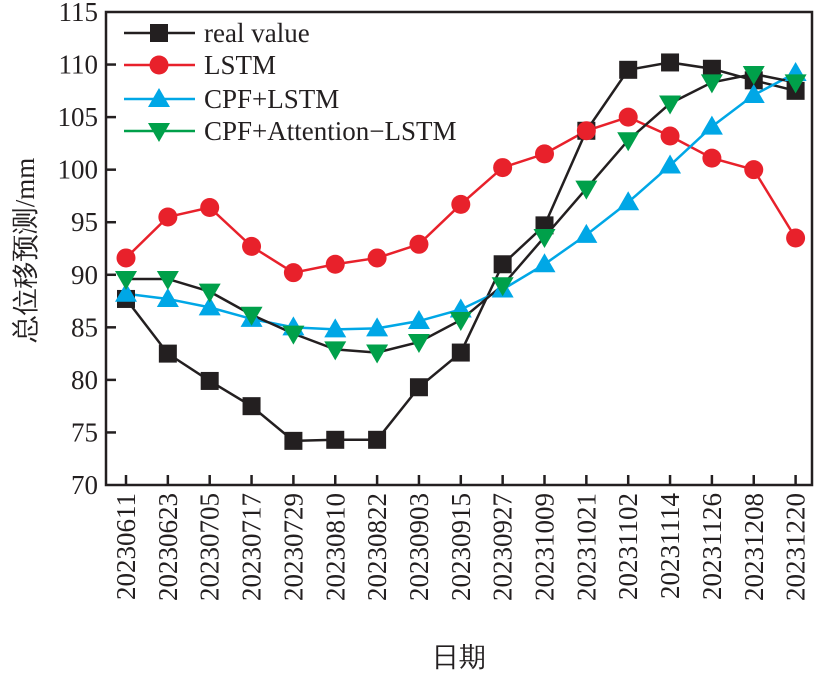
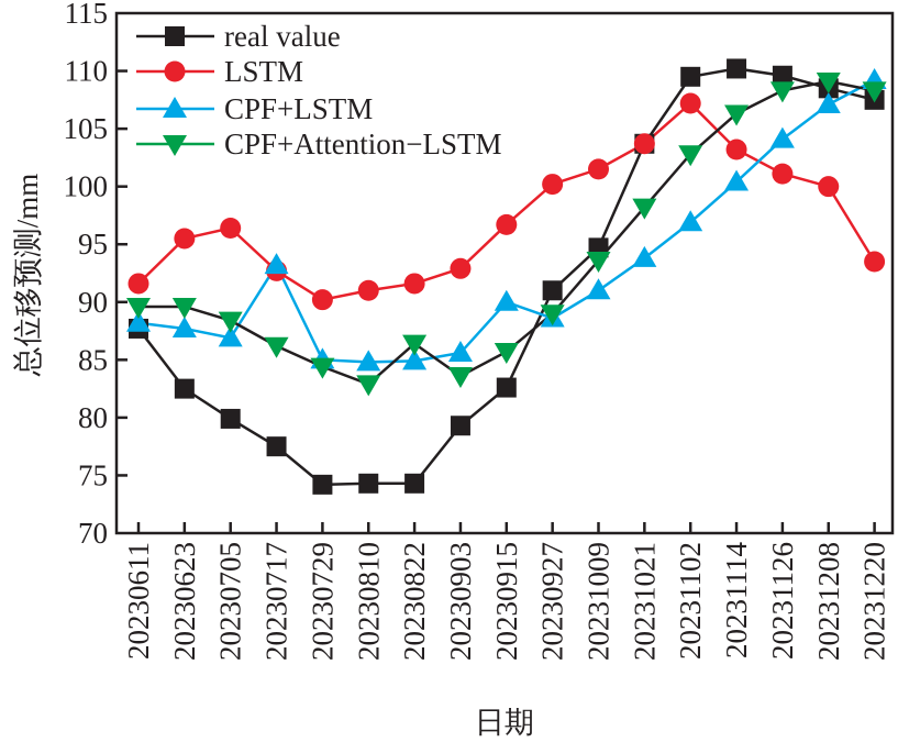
CPF+LSTM/20230717: 85.8 -> 93.2
CPF+Attention−LSTM/20230822: 82.6 -> 86.4
CPF+LSTM/20230915: 86.7 -> 90.0
LSTM/20231102: 105.0 -> 107.2
